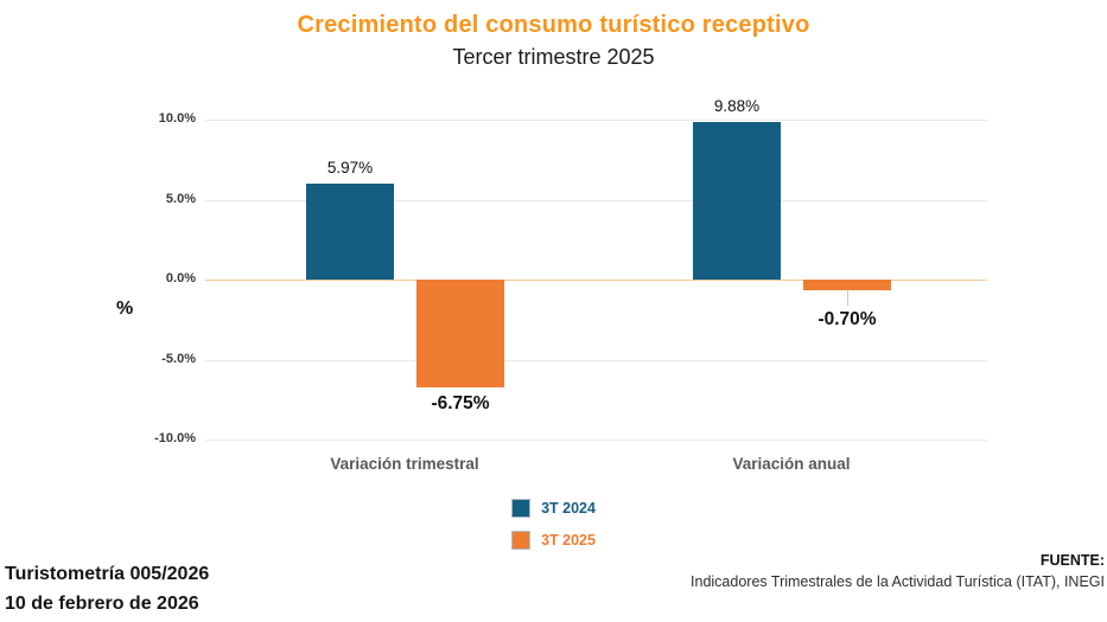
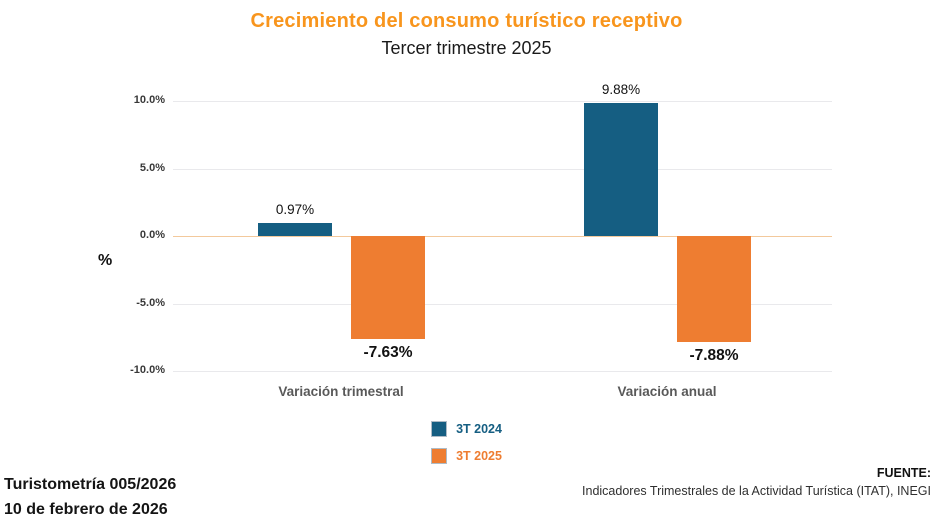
3T 2024/Variación trimestral: 5.97% -> 0.97%
3T 2025/Variación trimestral: -6.75% -> -7.63%
3T 2025/Variación anual: -0.70% -> -7.88%
